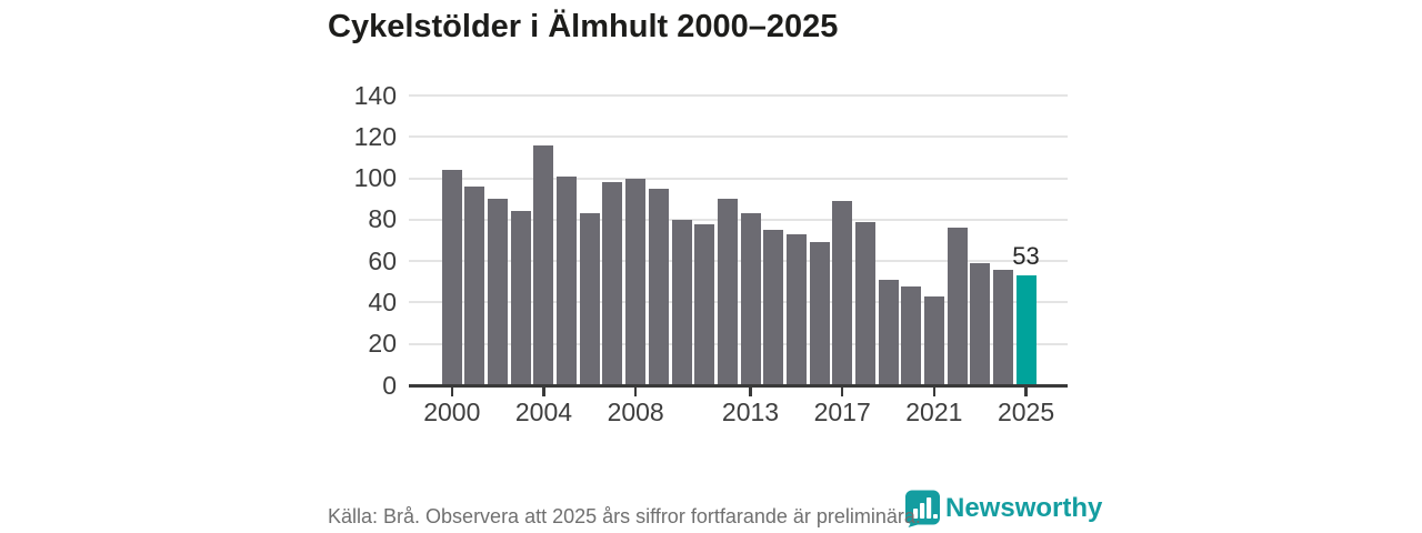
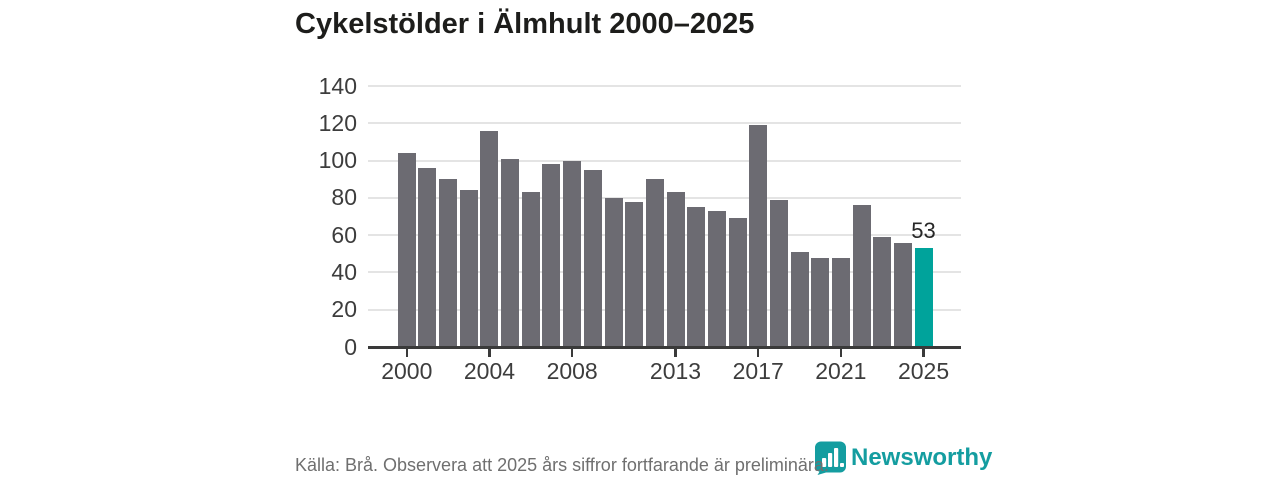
2017: 89 -> 119
2021: 43 -> 48
